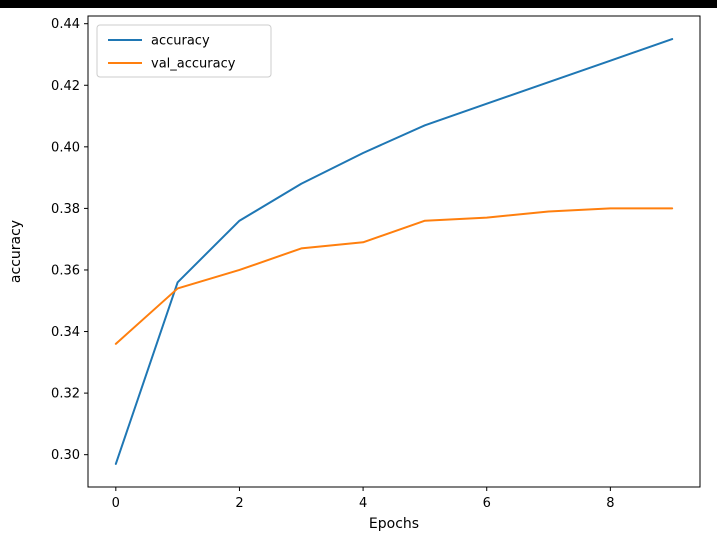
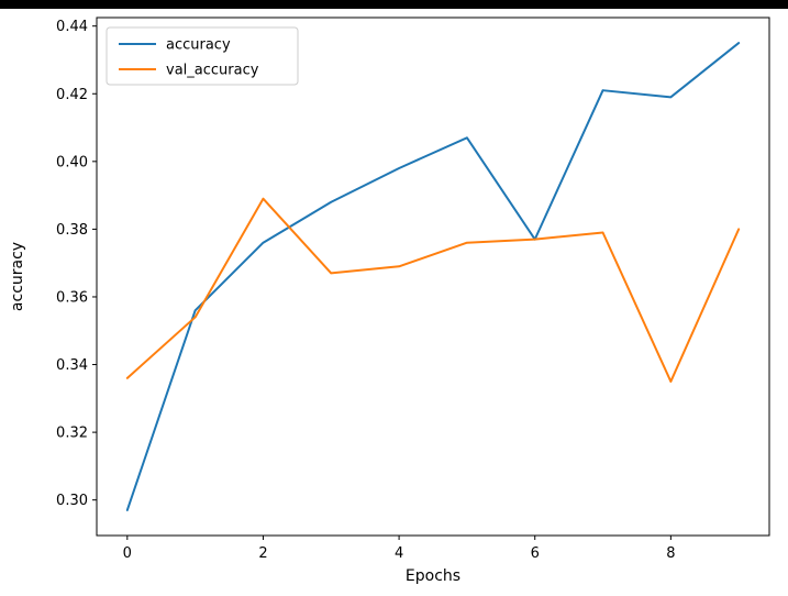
val_accuracy/2: 0.360 -> 0.389
accuracy/6: 0.414 -> 0.377
accuracy/8: 0.428 -> 0.419
val_accuracy/8: 0.380 -> 0.335
